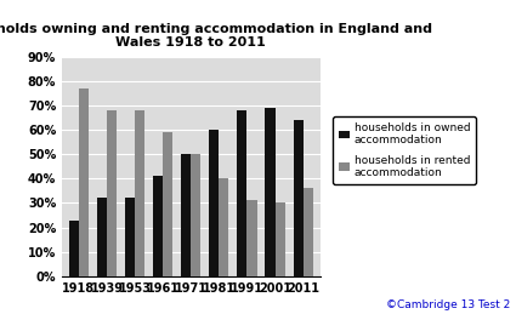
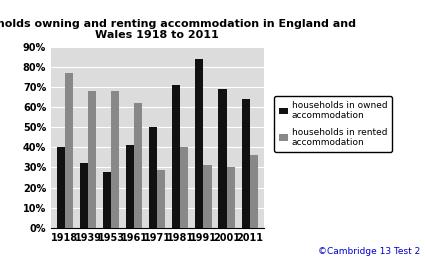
households in owned accommodation/1918: 23% -> 40%
households in owned accommodation/1953: 32% -> 28%
households in rented accommodation/1961: 59% -> 62%
households in rented accommodation/1971: 50% -> 29%
households in owned accommodation/1981: 60% -> 71%
households in owned accommodation/1991: 68% -> 84%
